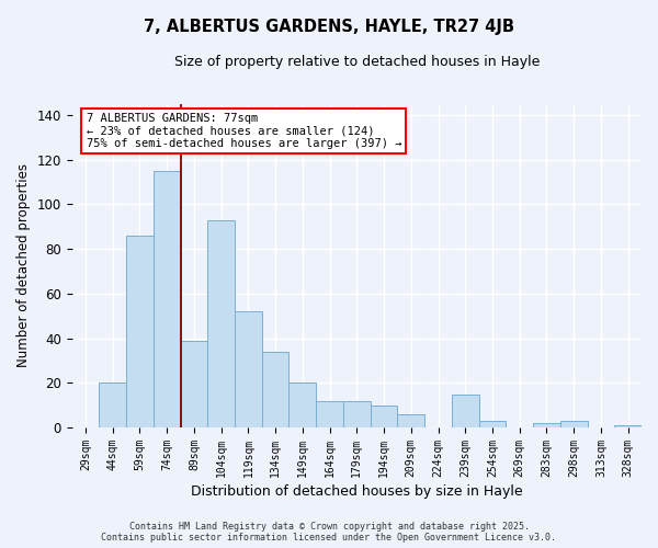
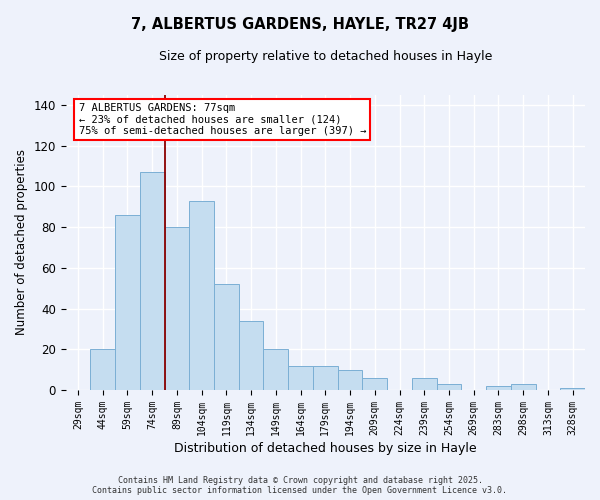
74sqm: 115 -> 107
89sqm: 39 -> 80
239sqm: 15 -> 6
